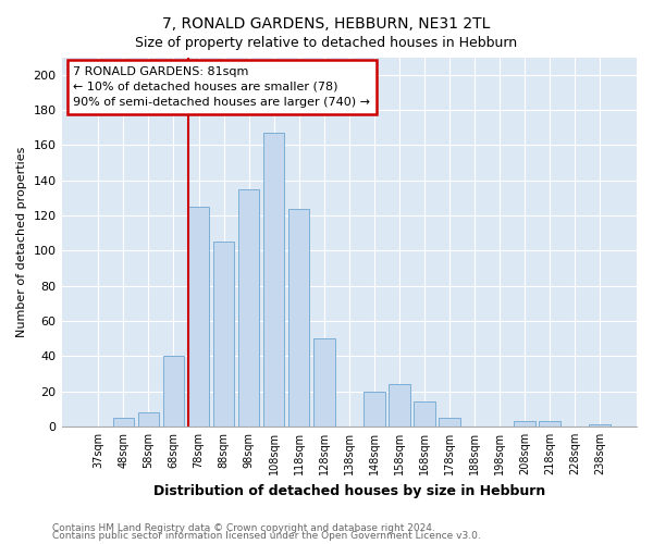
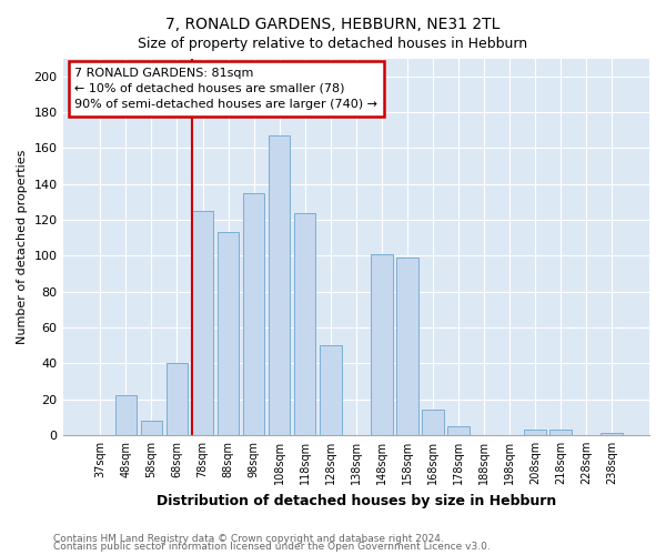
48sqm: 5 -> 22
88sqm: 105 -> 113
148sqm: 20 -> 101
158sqm: 24 -> 99
